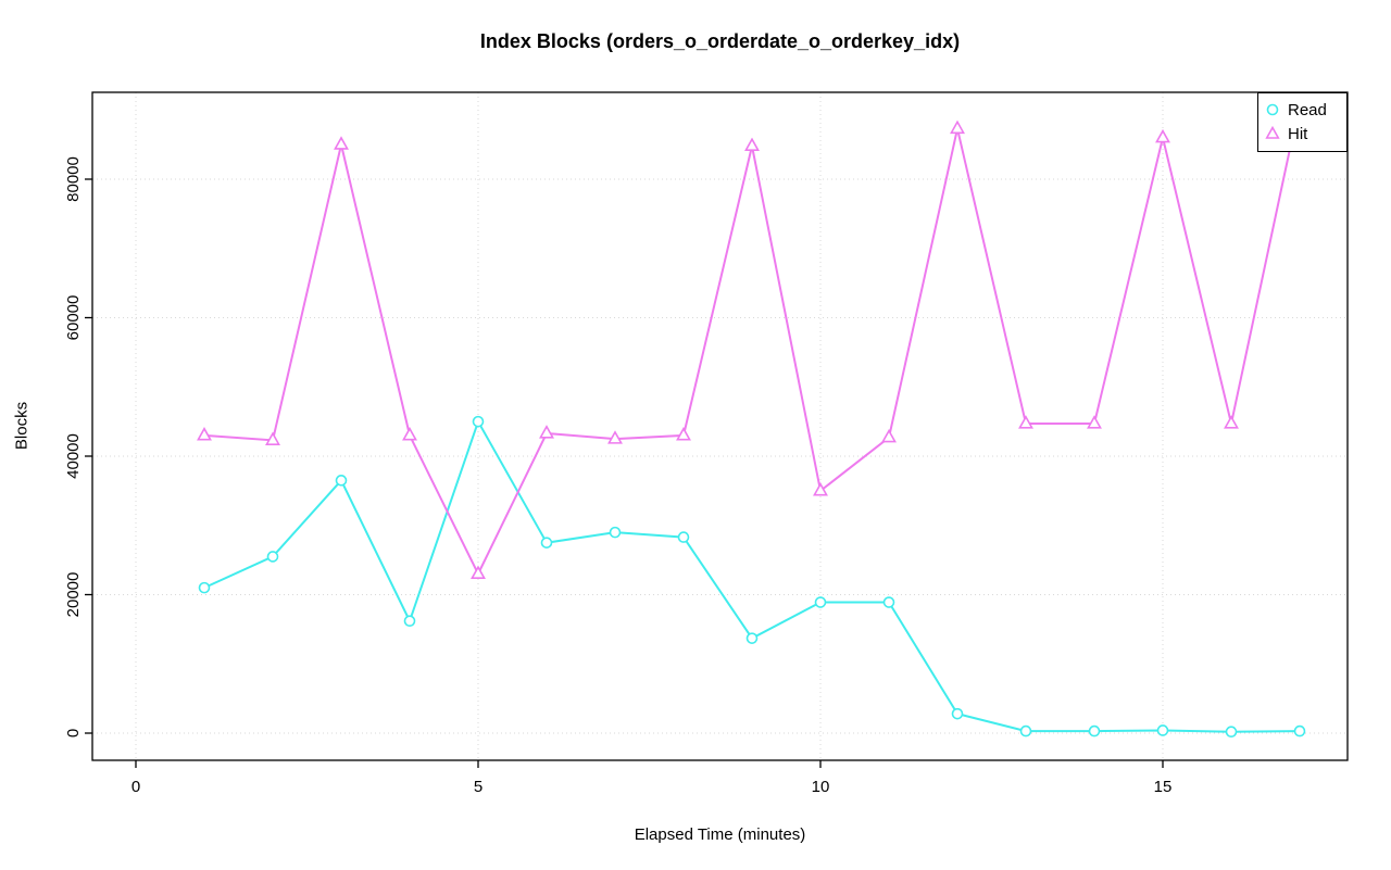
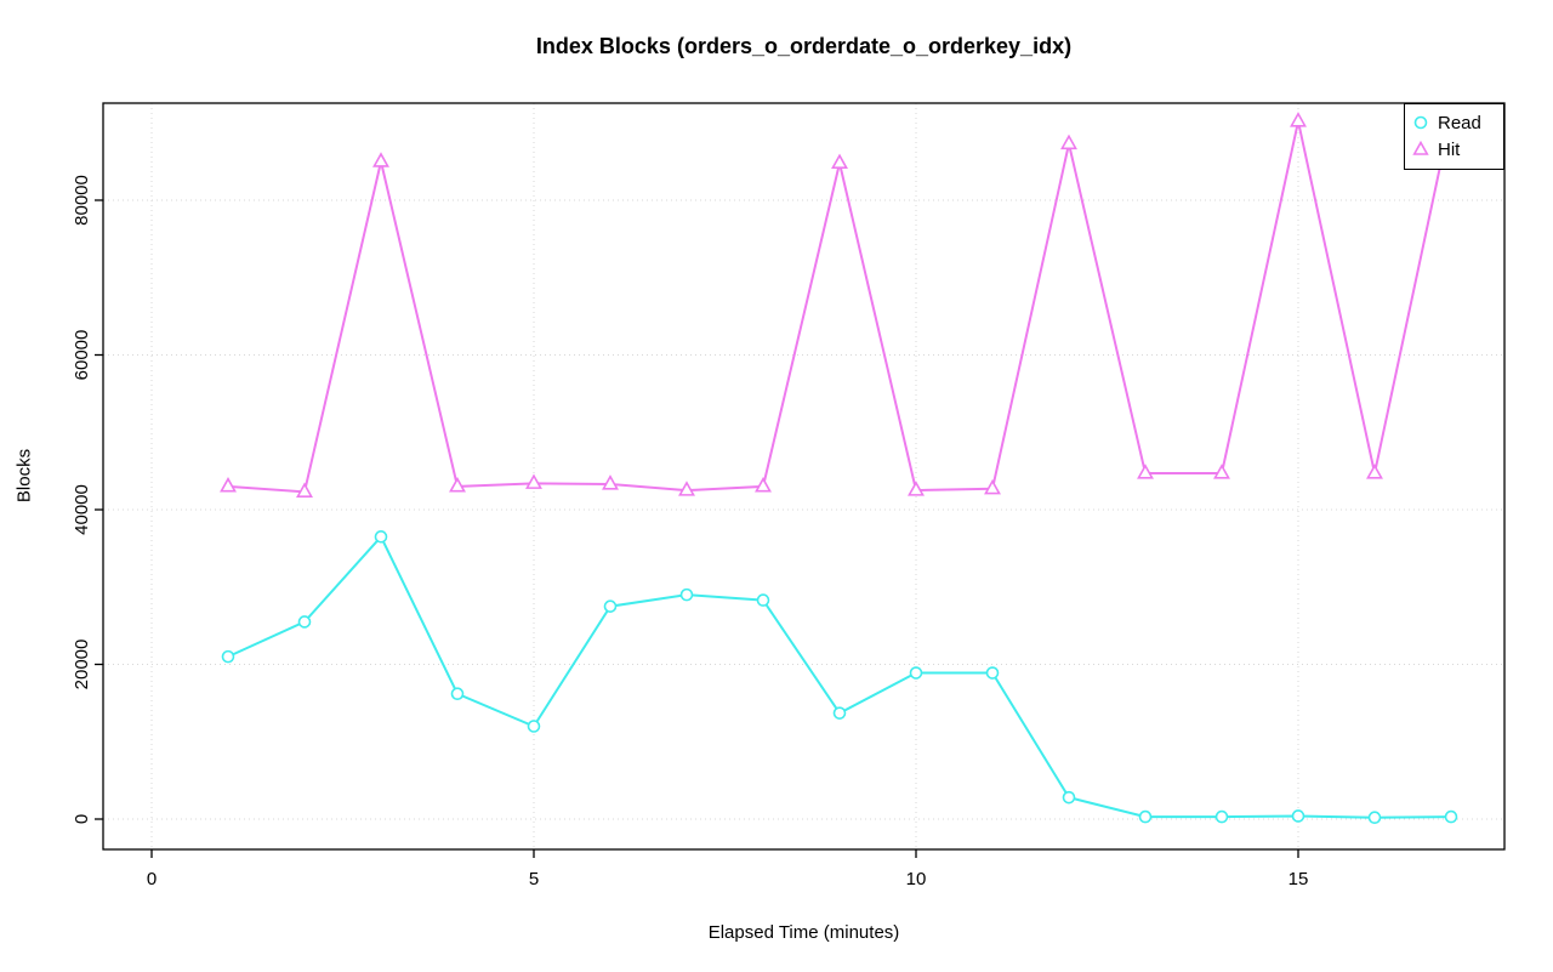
Read/5: 45000 -> 12000
Hit/5: 23000 -> 43000
Hit/10: 35000 -> 42000
Hit/15: 86000 -> 90000
